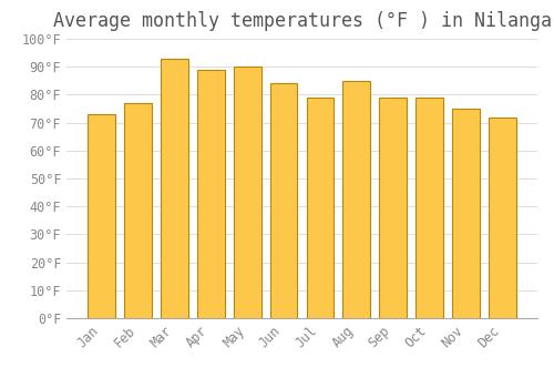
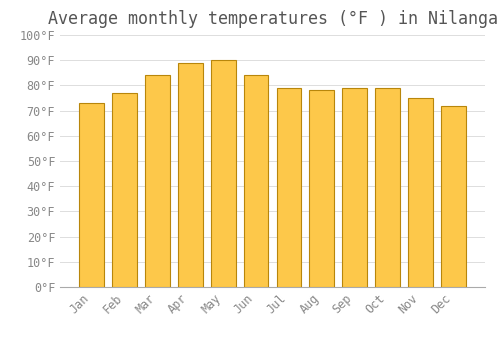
Mar: 93°F -> 84°F
Aug: 85°F -> 78°F
